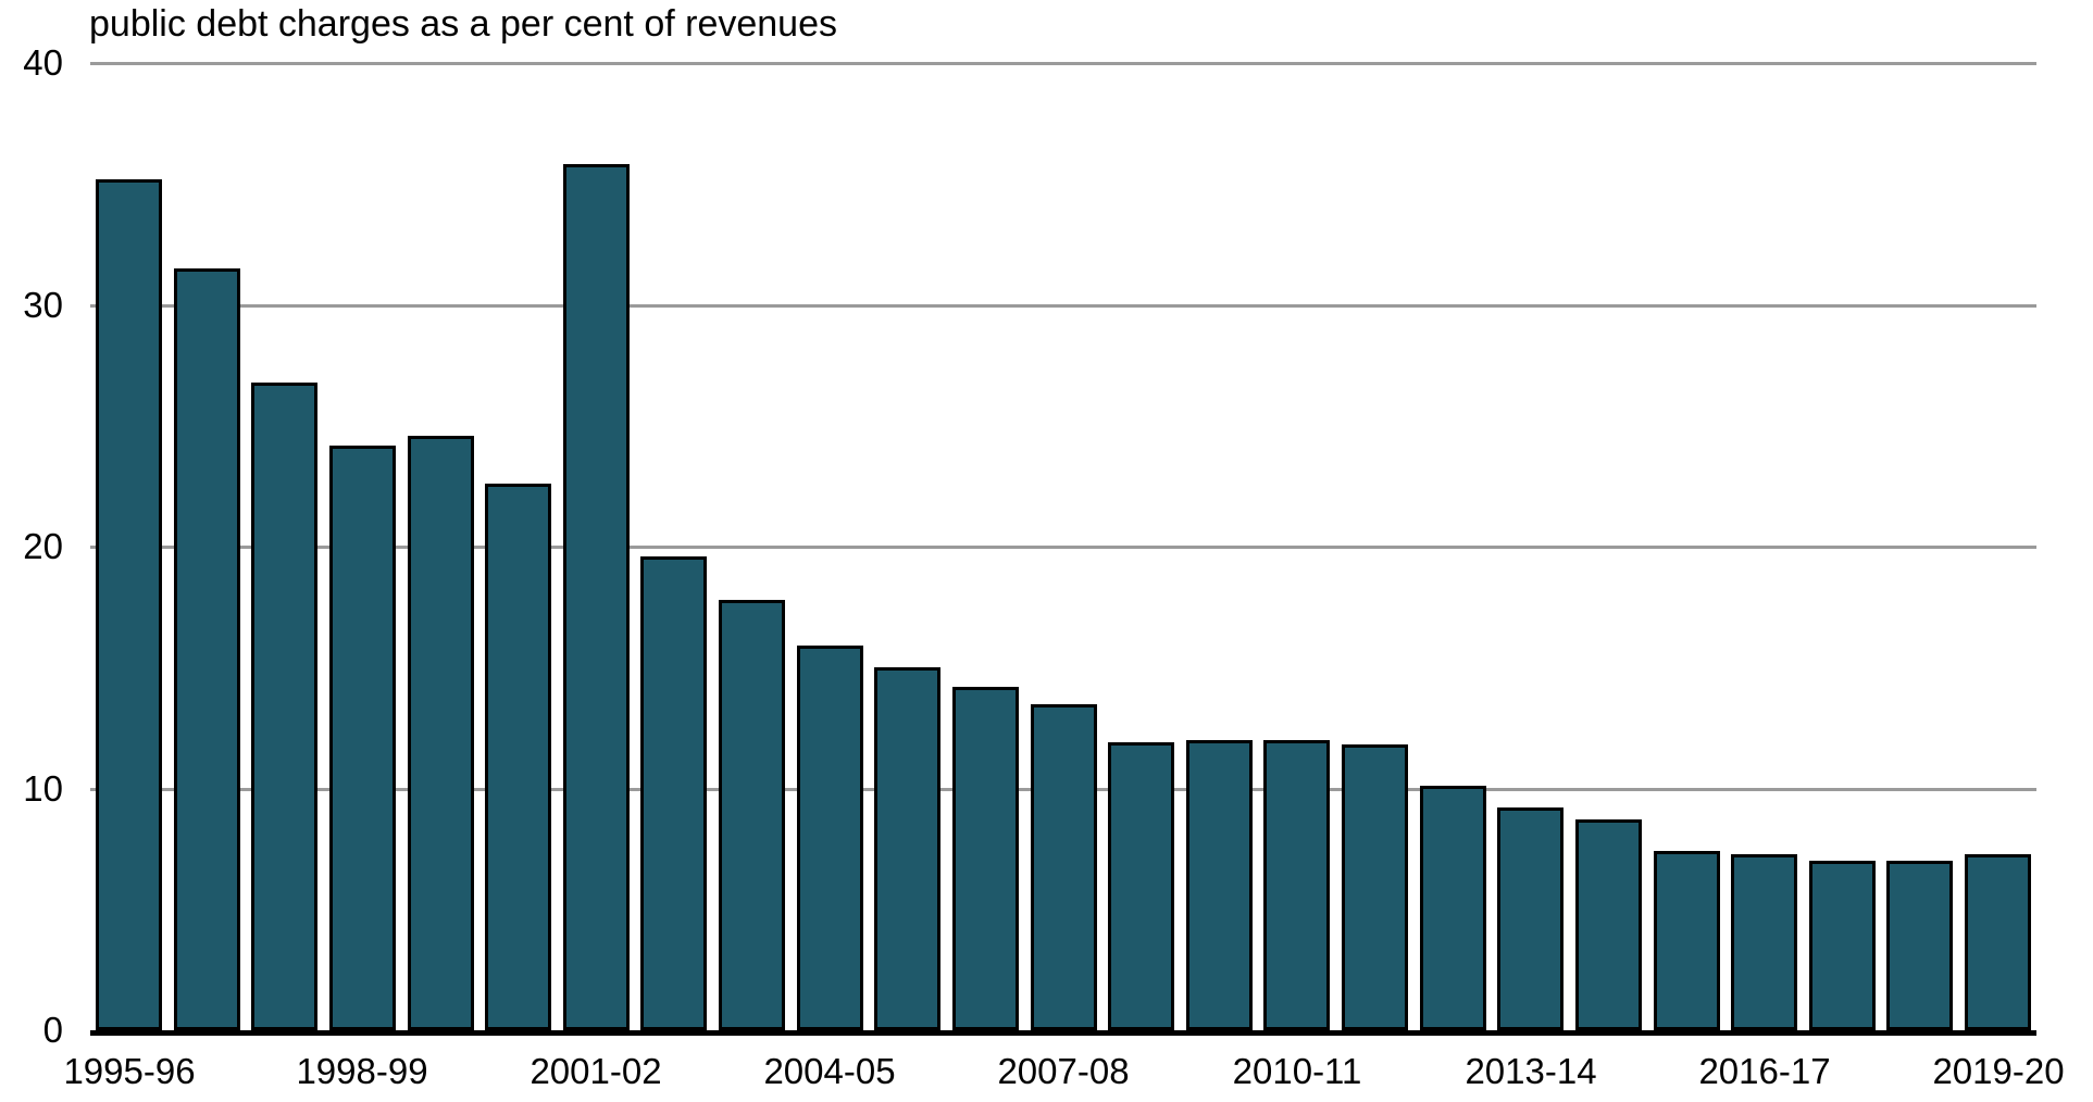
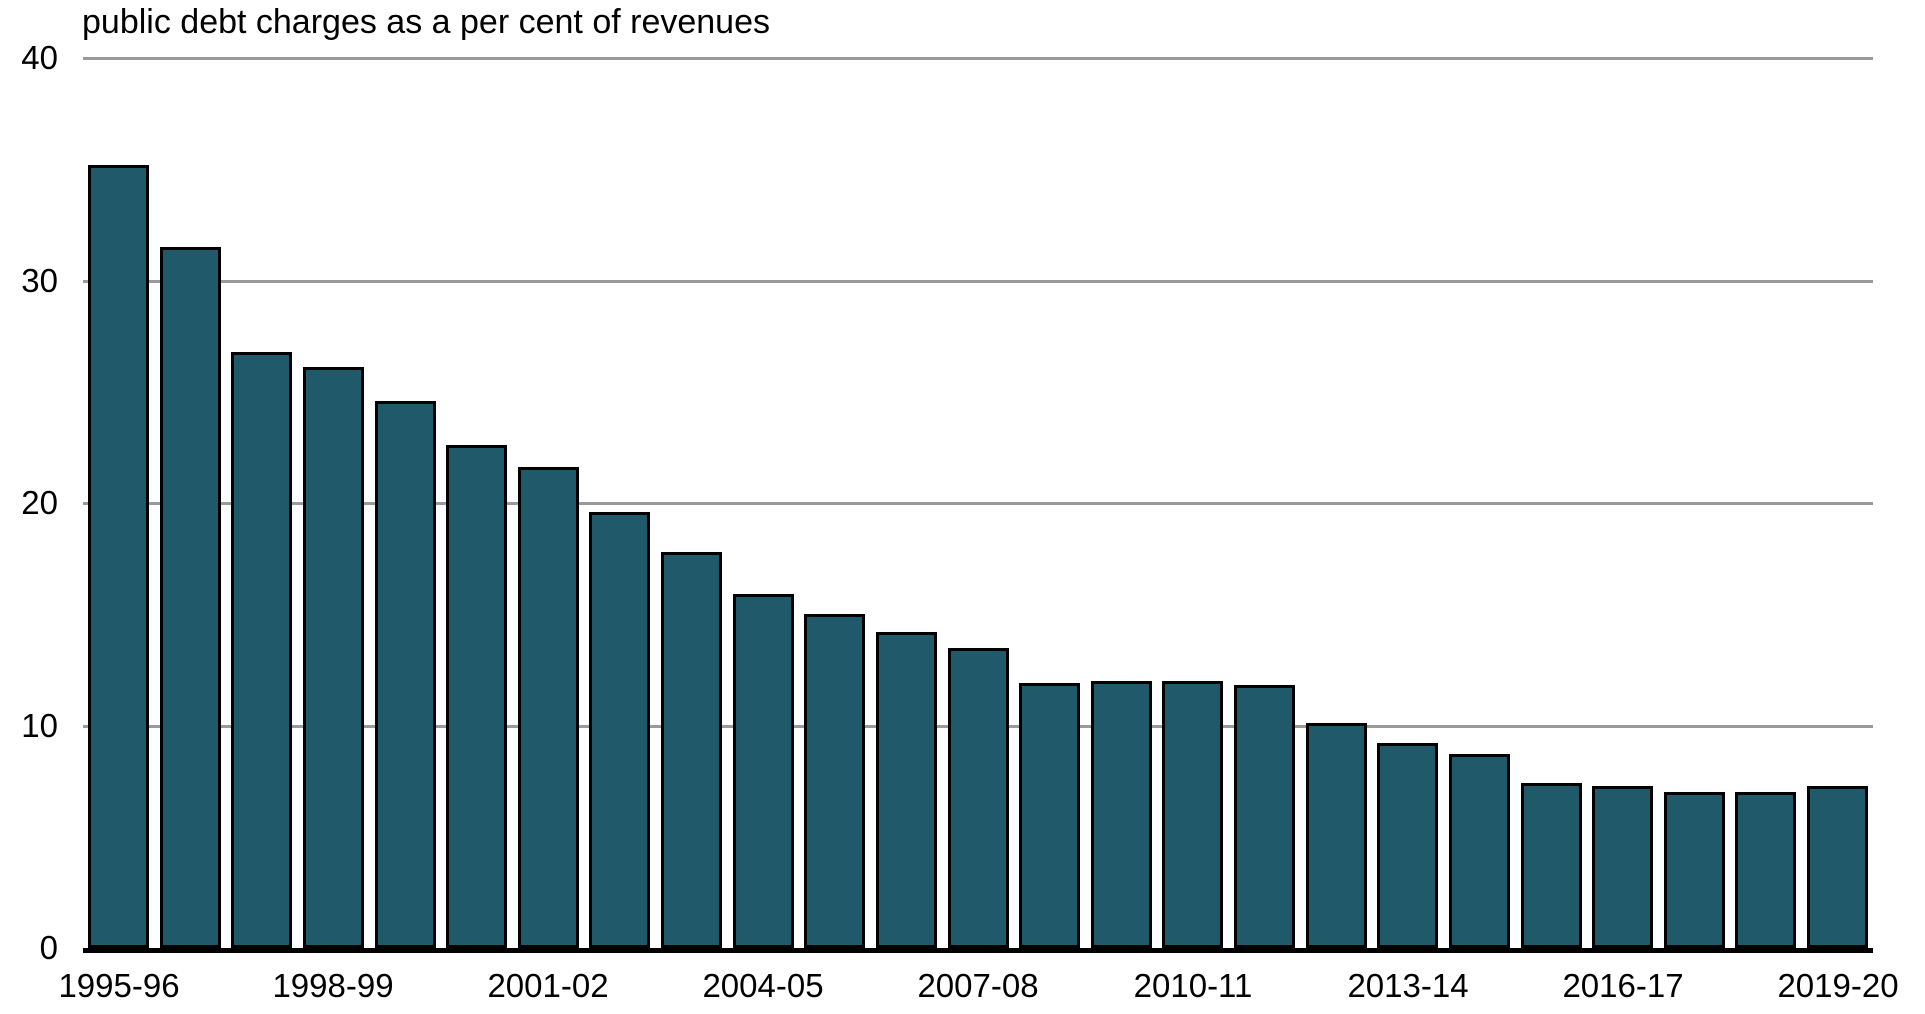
1998-99: 24.2 -> 26.1
2001-02: 35.8 -> 21.6
